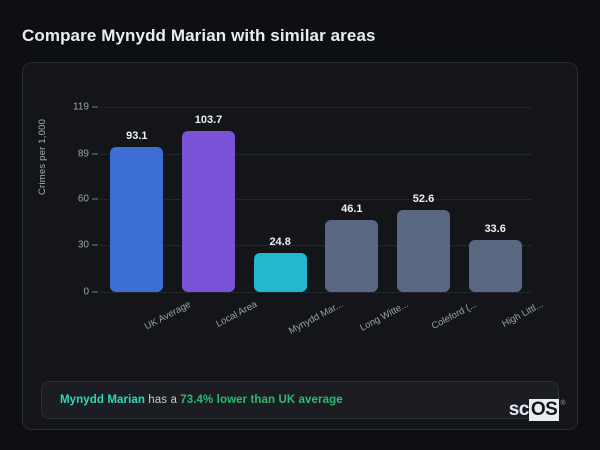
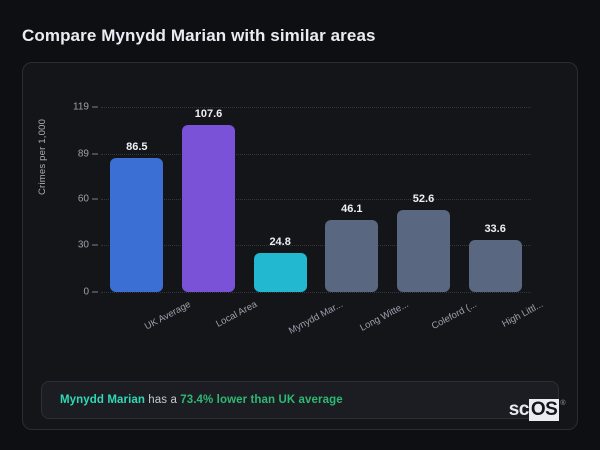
UK Average: 93.1 -> 86.5
Local Area: 103.7 -> 107.6
